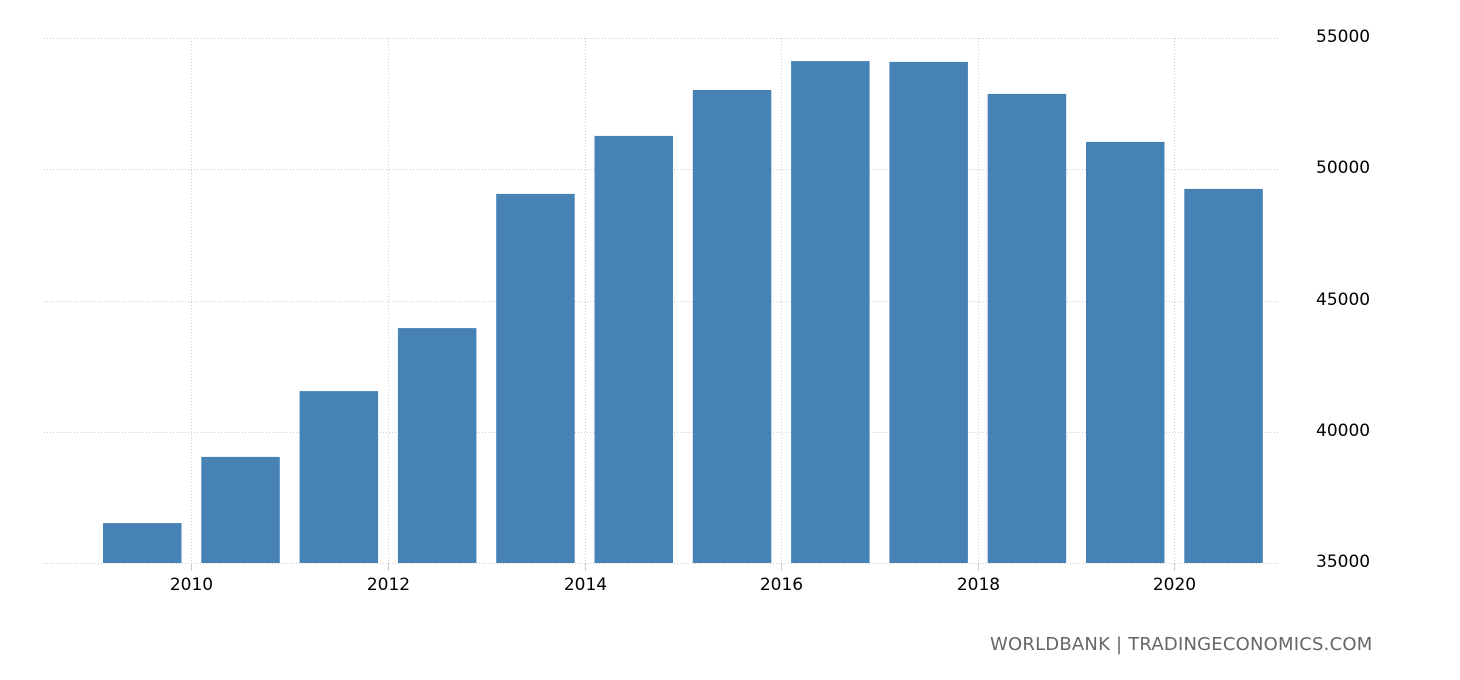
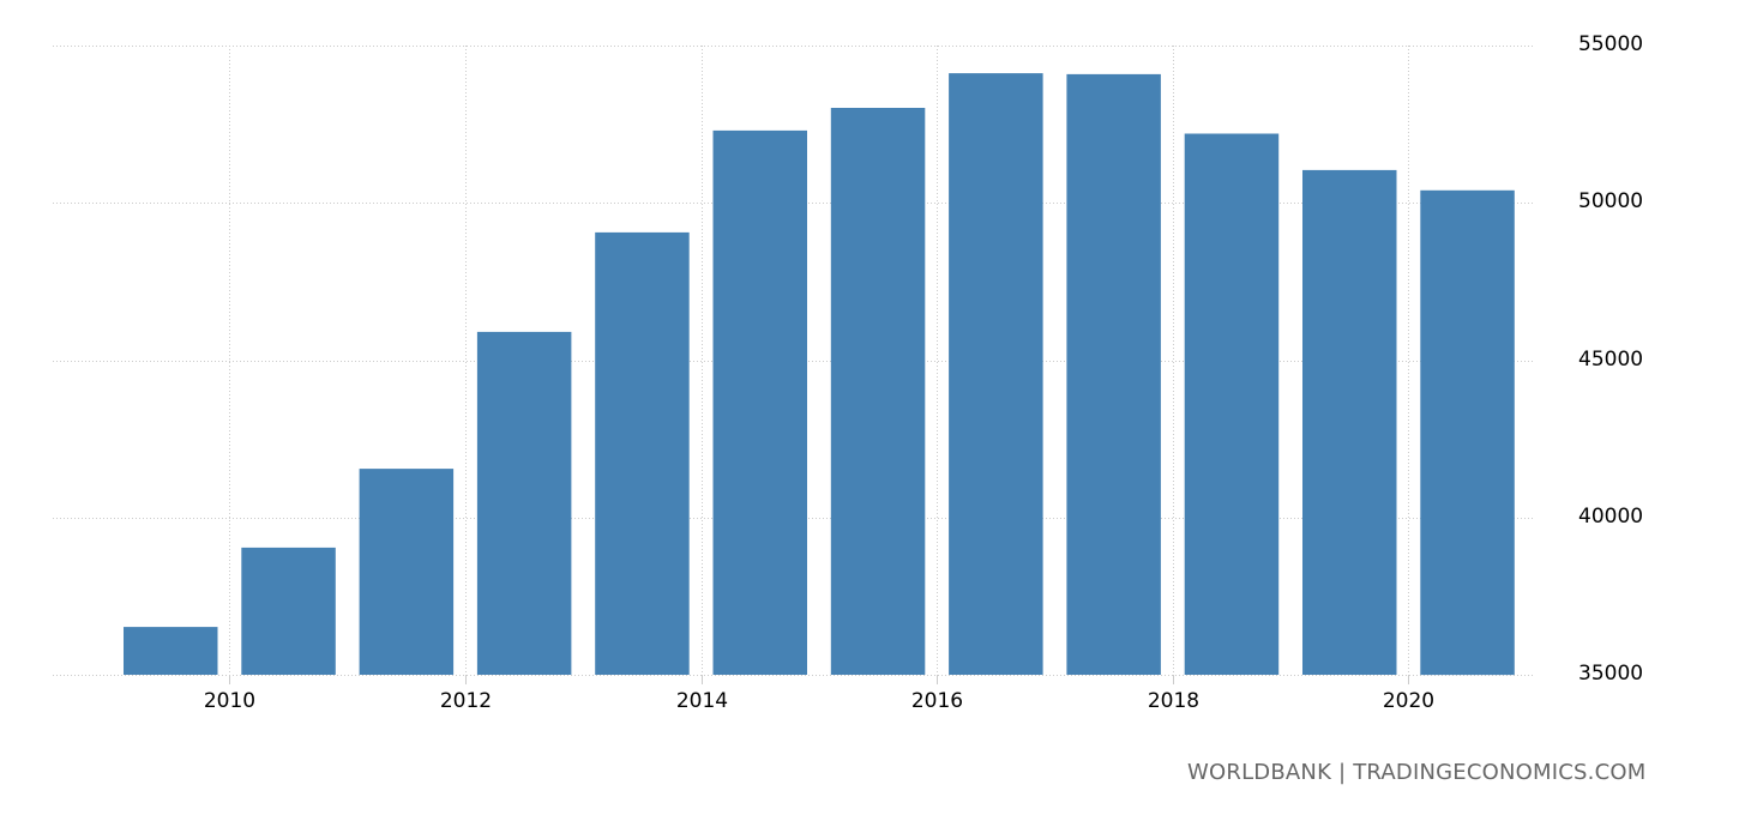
2012: 44000 -> 45900
2014: 51300 -> 52300
2018: 52900 -> 52200
2020: 49200 -> 50400
